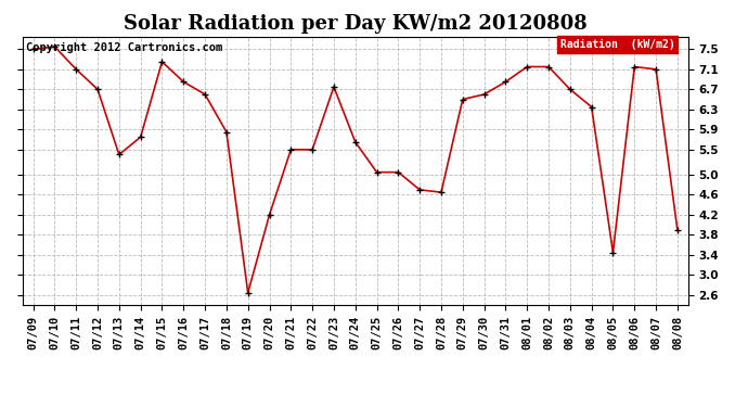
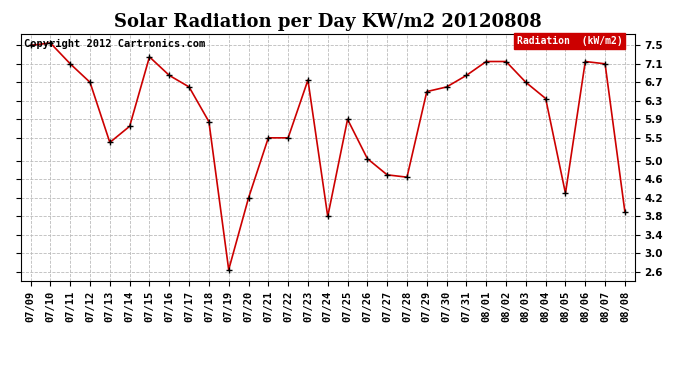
07/24: 5.65 -> 3.80
07/25: 5.05 -> 5.90
08/05: 3.45 -> 4.30
